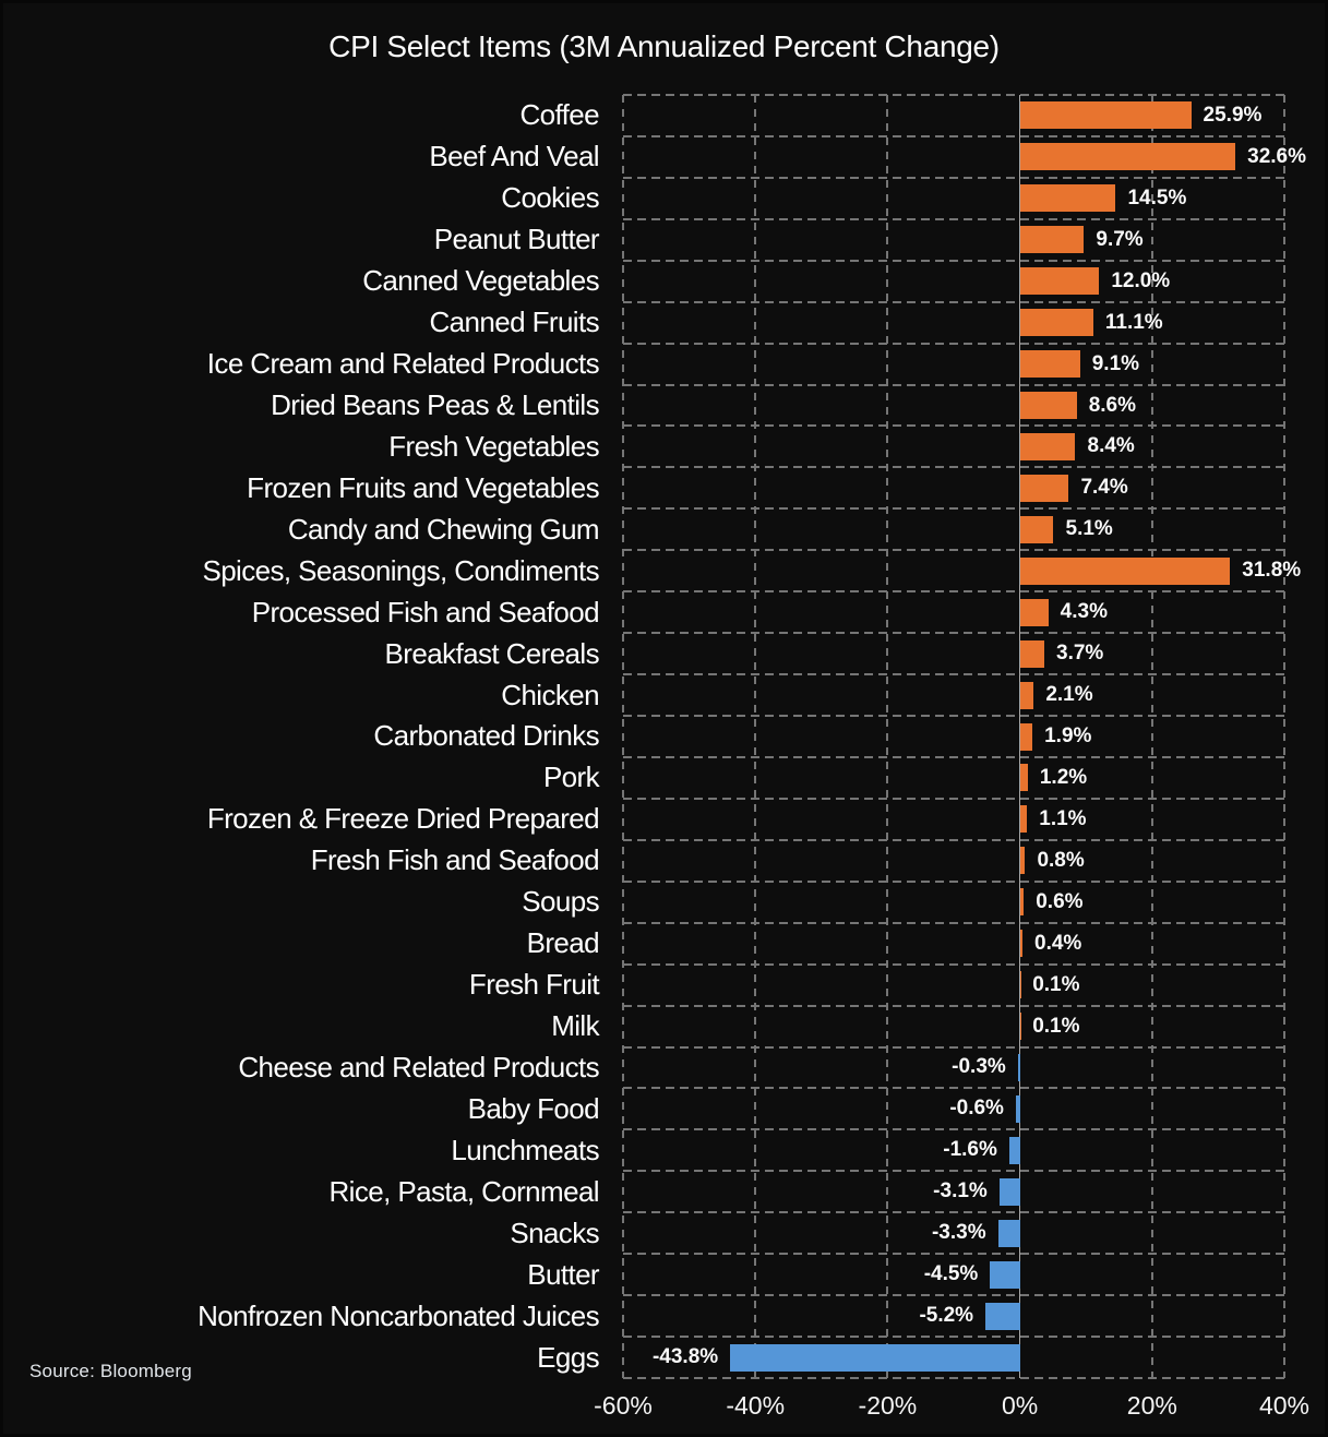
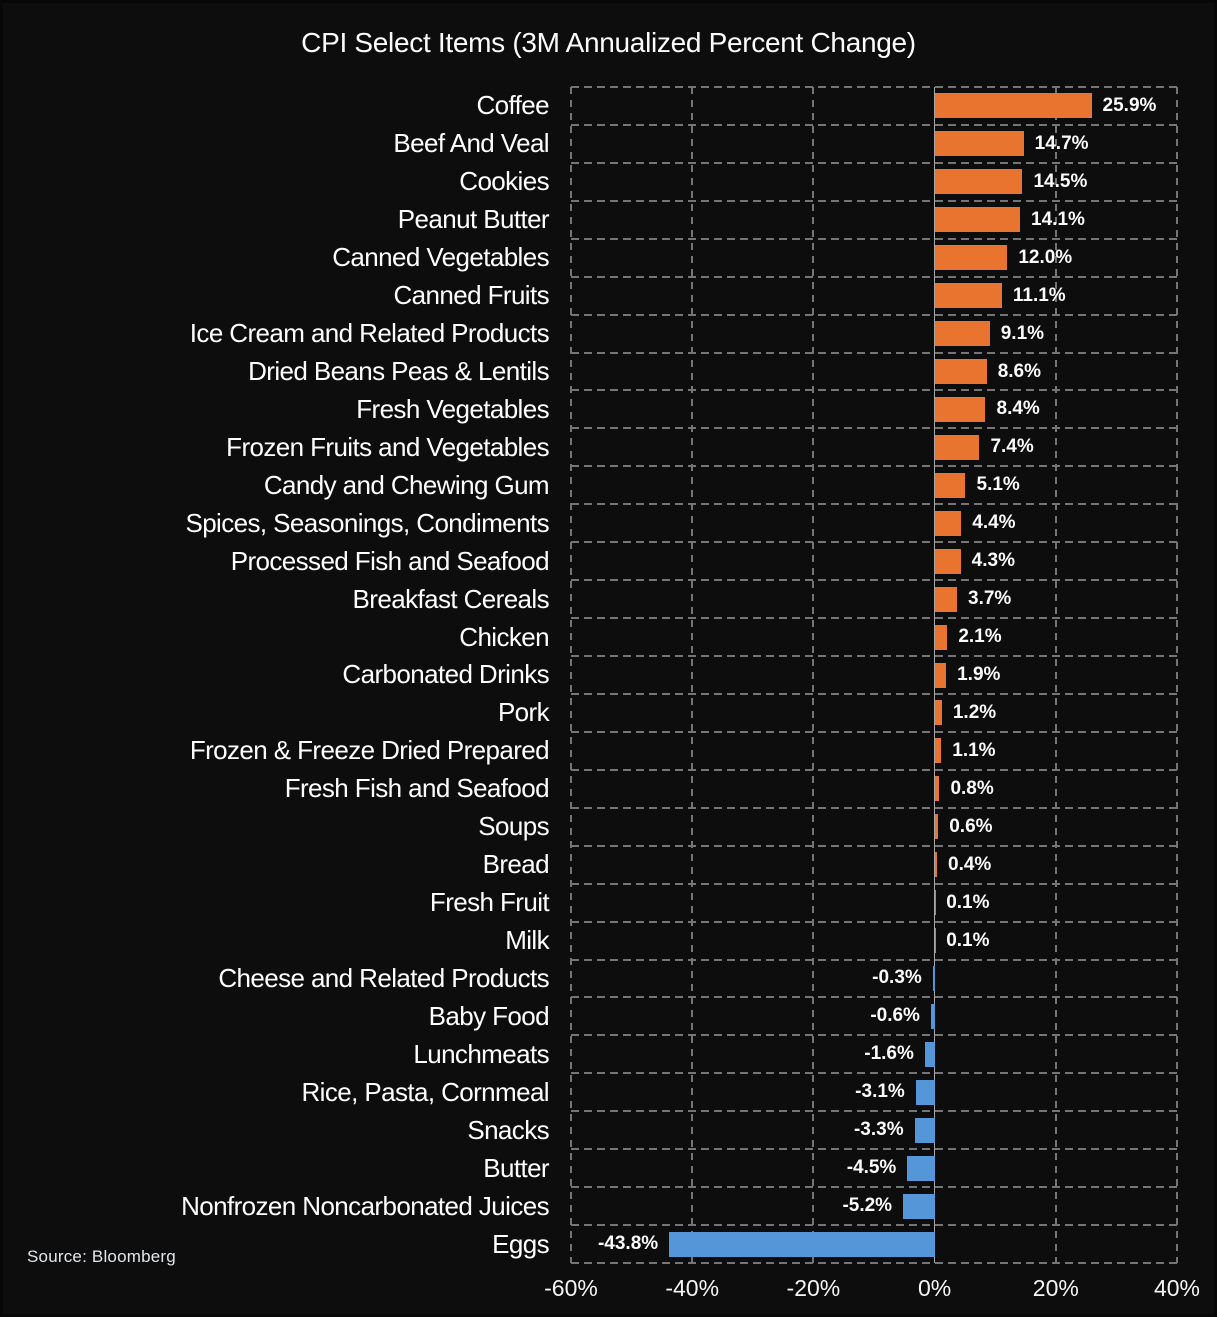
Beef And Veal: 32.6% -> 14.7%
Peanut Butter: 9.7% -> 14.1%
Spices, Seasonings, Condiments: 31.8% -> 4.4%
